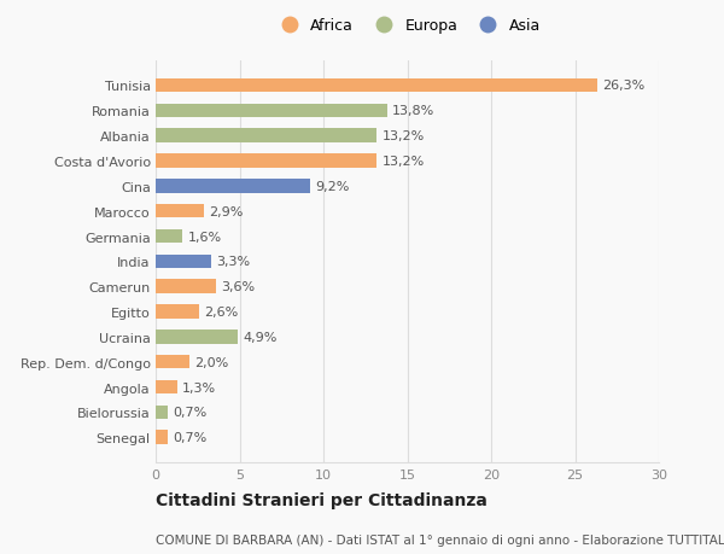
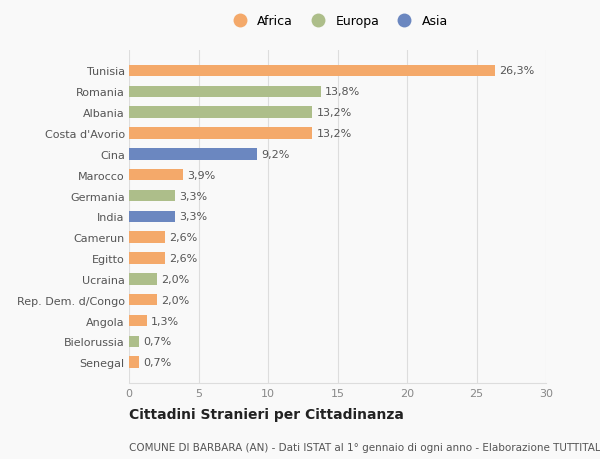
Marocco: 2,9% -> 3,9%
Germania: 1,6% -> 3,3%
Camerun: 3,6% -> 2,6%
Ucraina: 4,9% -> 2,0%
